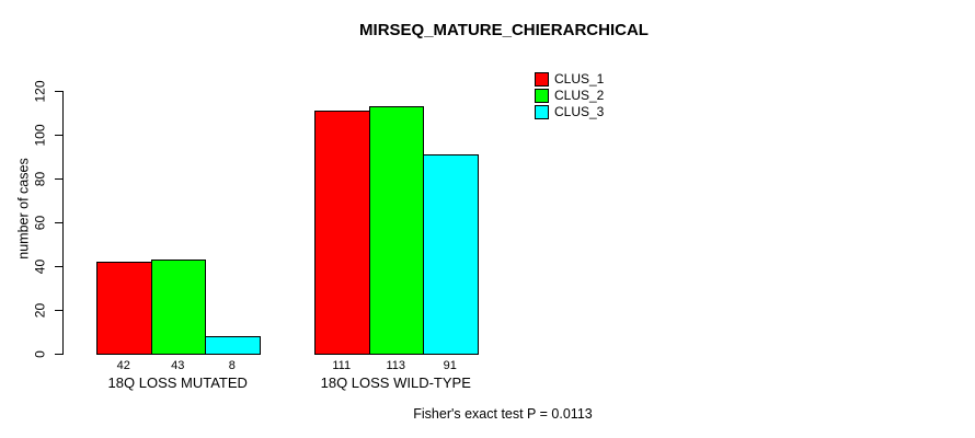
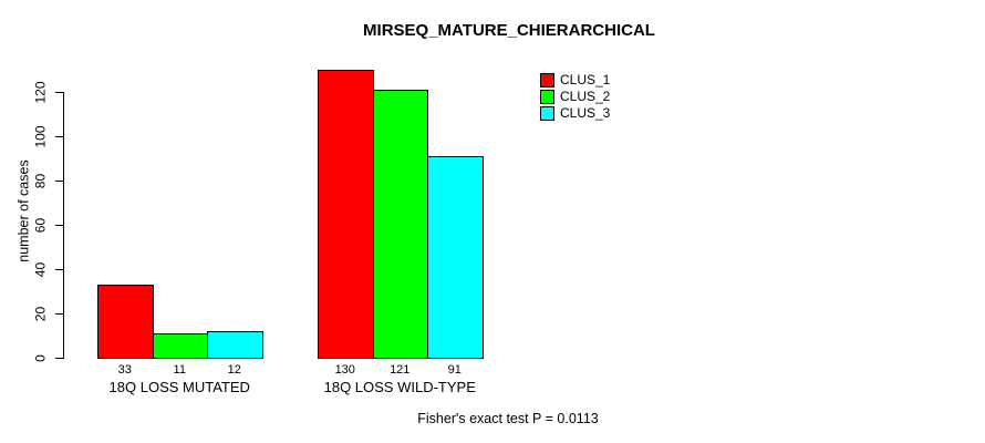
CLUS_1/18Q LOSS MUTATED: 42 -> 33
CLUS_2/18Q LOSS MUTATED: 43 -> 11
CLUS_3/18Q LOSS MUTATED: 8 -> 12
CLUS_1/18Q LOSS WILD-TYPE: 111 -> 130
CLUS_2/18Q LOSS WILD-TYPE: 113 -> 121
